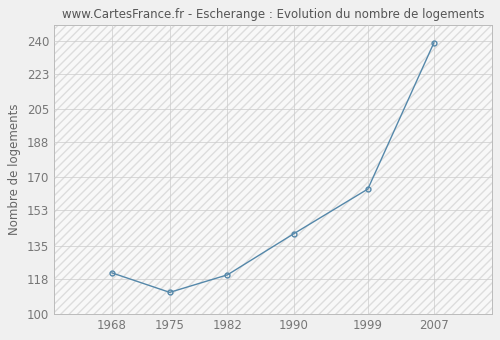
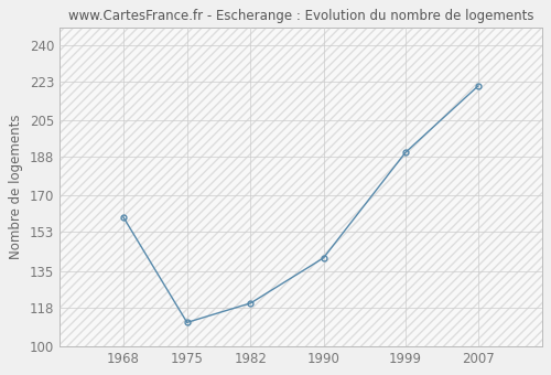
1968: 121 -> 160
1999: 164 -> 190
2007: 239 -> 221
